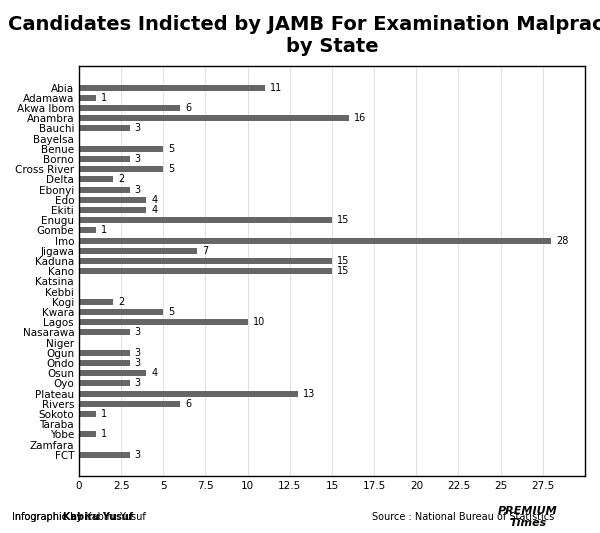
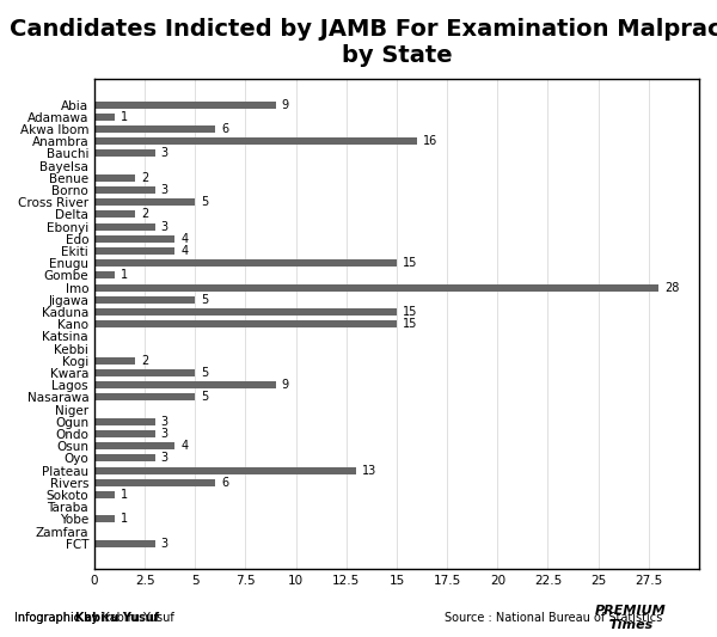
Abia: 11 -> 9
Benue: 5 -> 2
Jigawa: 7 -> 5
Lagos: 10 -> 9
Nasarawa: 3 -> 5
